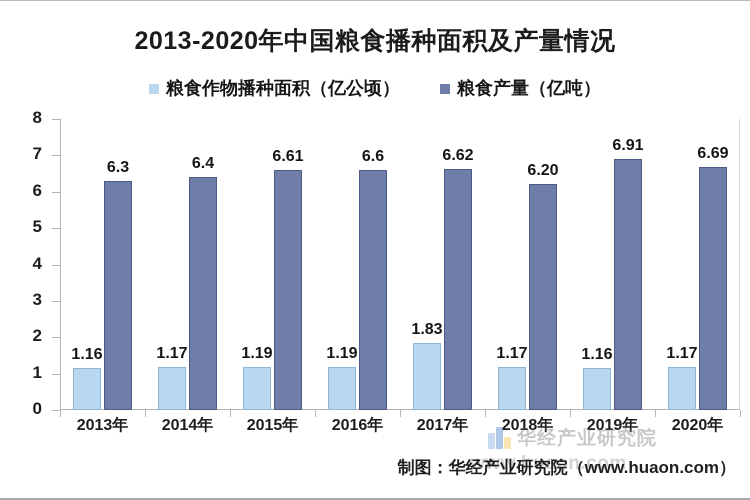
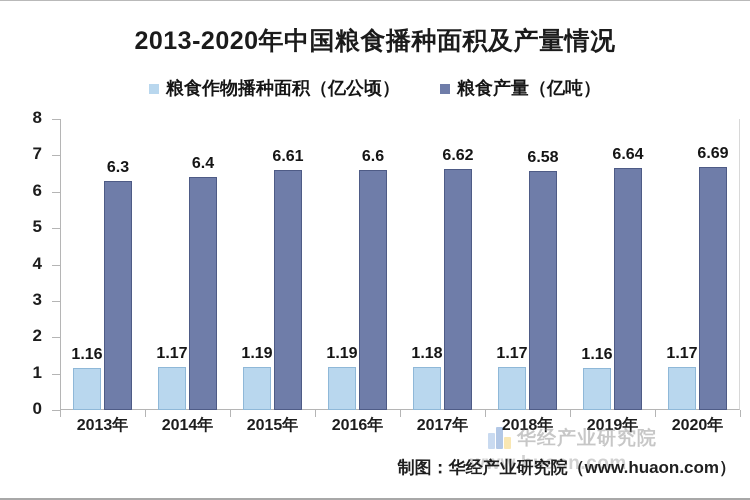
粮食作物播种面积（亿公顷）/2017年: 1.83 -> 1.18
粮食产量（亿吨）/2018年: 6.20 -> 6.58
粮食产量（亿吨）/2019年: 6.91 -> 6.64
